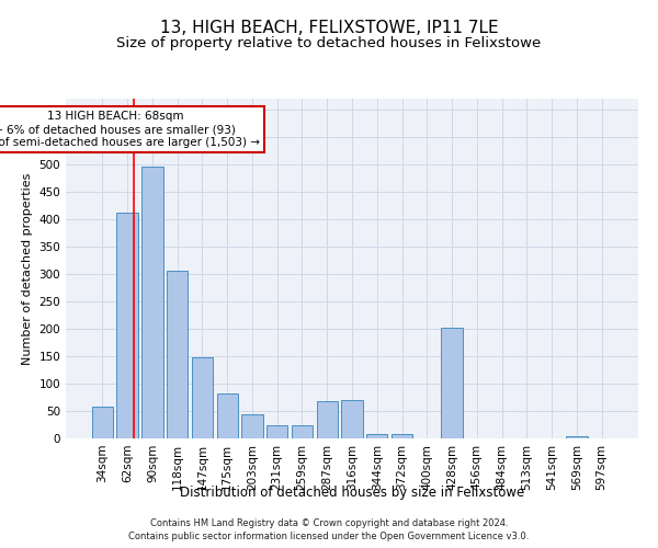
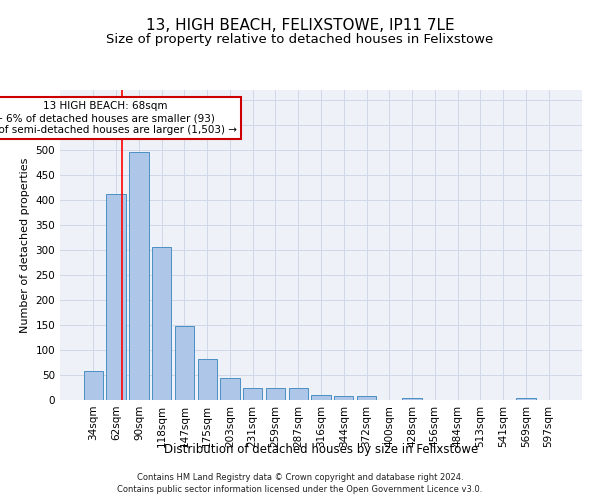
287sqm: 68 -> 25
316sqm: 70 -> 10
428sqm: 202 -> 5
